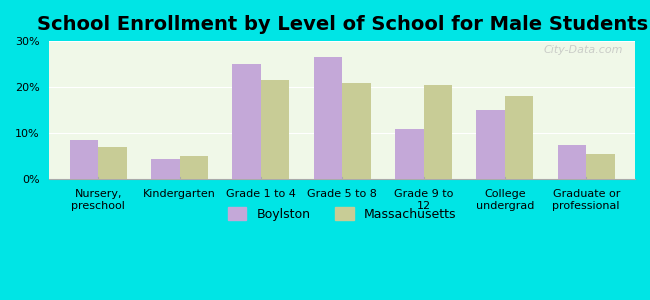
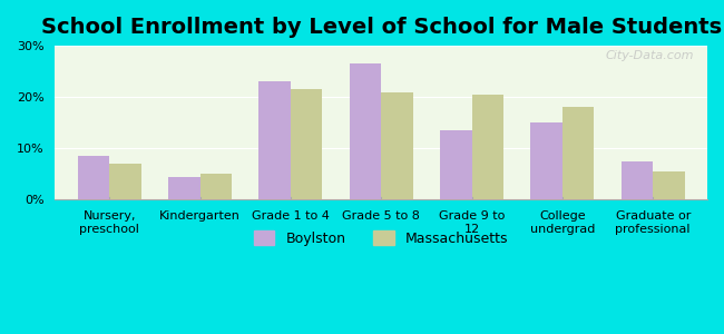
Boylston/Grade 1 to 4: 25.0% -> 23.0%
Boylston/Grade 9 to 12: 11.0% -> 13.5%
